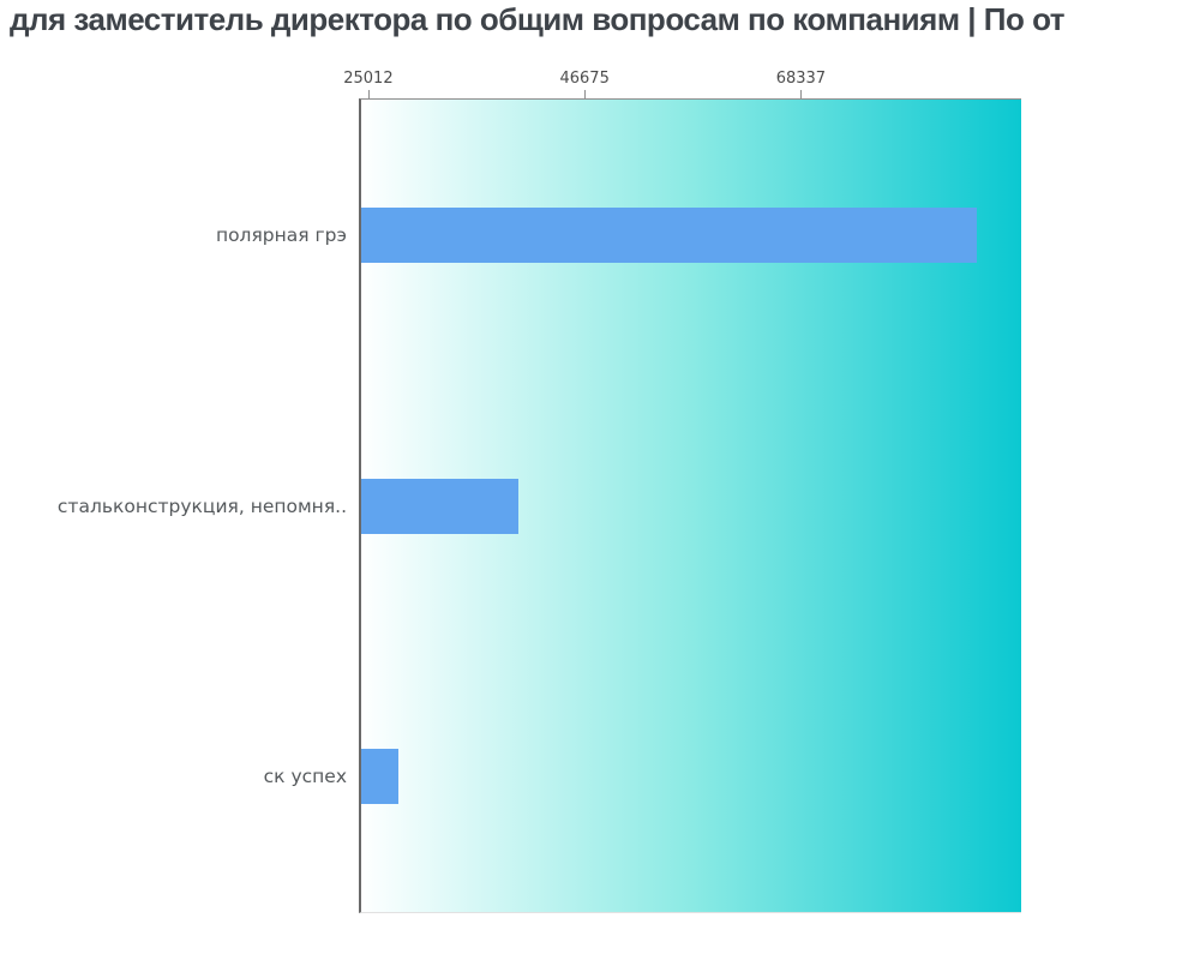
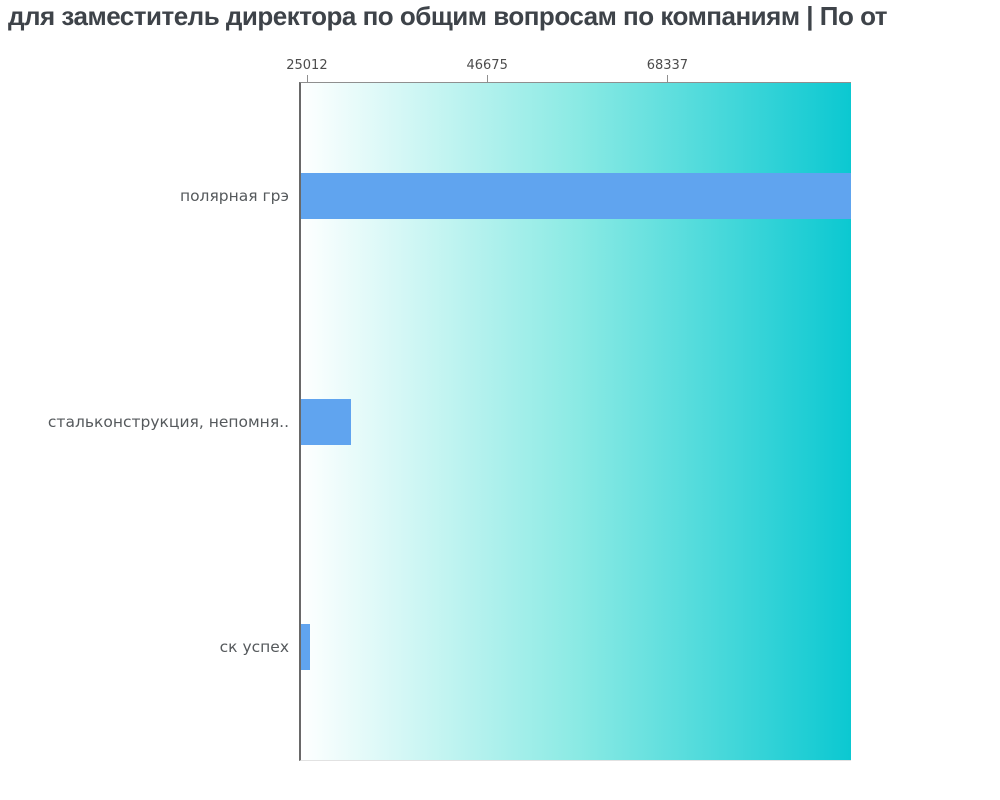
полярная грэ: 86000 -> 90000
стальконструкция, непомня..: 40000 -> 30000
ск успех: 28000 -> 25000
